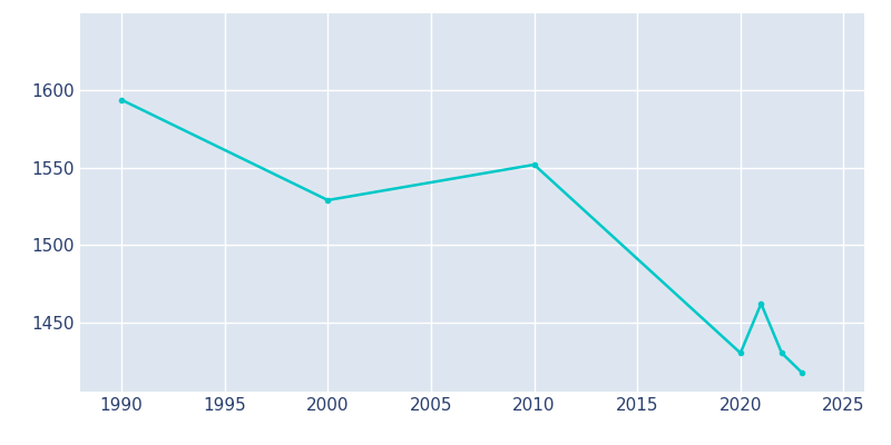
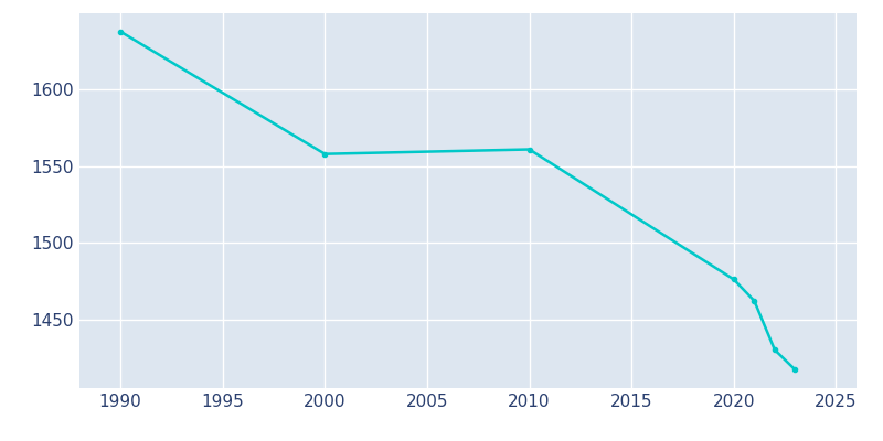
1990: 1594 -> 1638
2000: 1529 -> 1558
2010: 1552 -> 1561
2020: 1430 -> 1476
